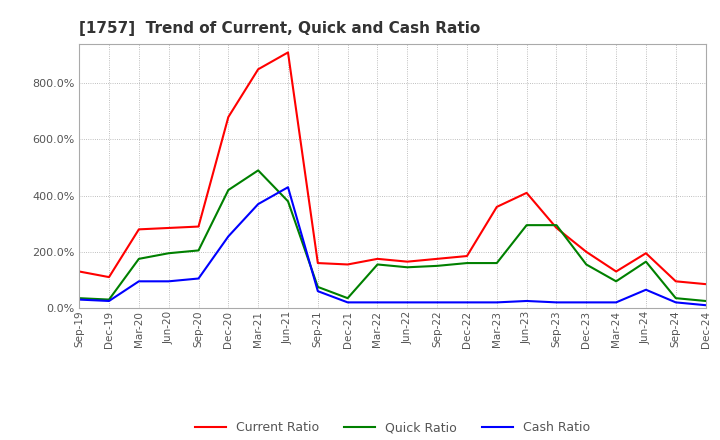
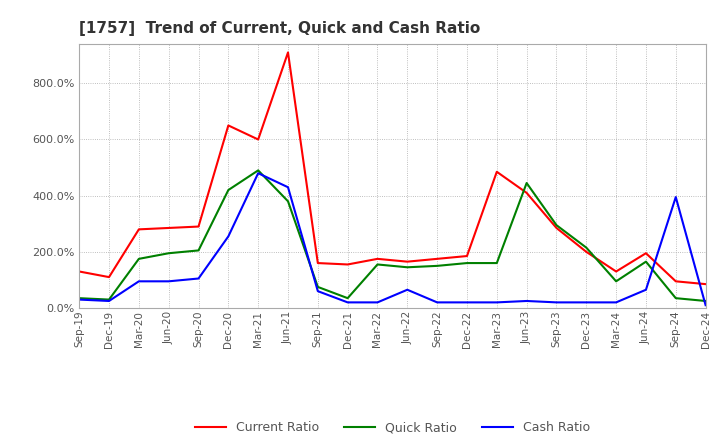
Current Ratio/Dec-20: 680% -> 650%
Current Ratio/Mar-21: 850% -> 600%
Cash Ratio/Mar-21: 370% -> 480%
Cash Ratio/Jun-22: 20% -> 65%
Current Ratio/Mar-23: 360% -> 485%
Quick Ratio/Jun-23: 295% -> 445%
Quick Ratio/Dec-23: 155% -> 215%
Cash Ratio/Sep-24: 20% -> 395%
